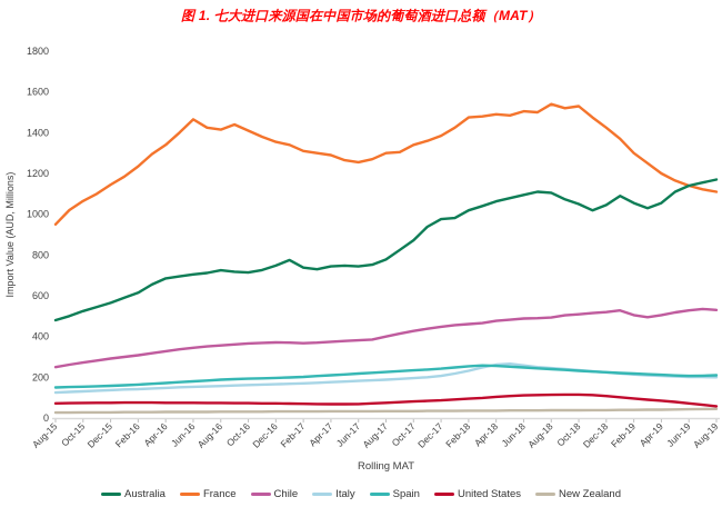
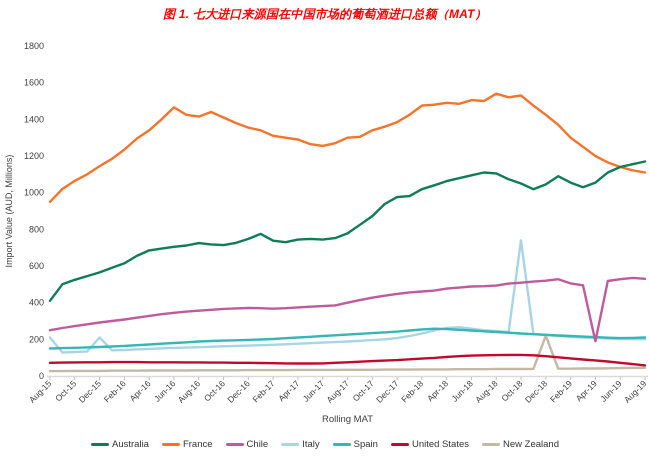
Australia/Aug-15: 480 -> 410
Italy/Aug-15: 120 -> 210
Italy/Dec-15: 140 -> 210
Italy/Oct-18: 240 -> 740
New Zealand/Dec-18: 40 -> 220
Chile/Apr-19: 500 -> 190
